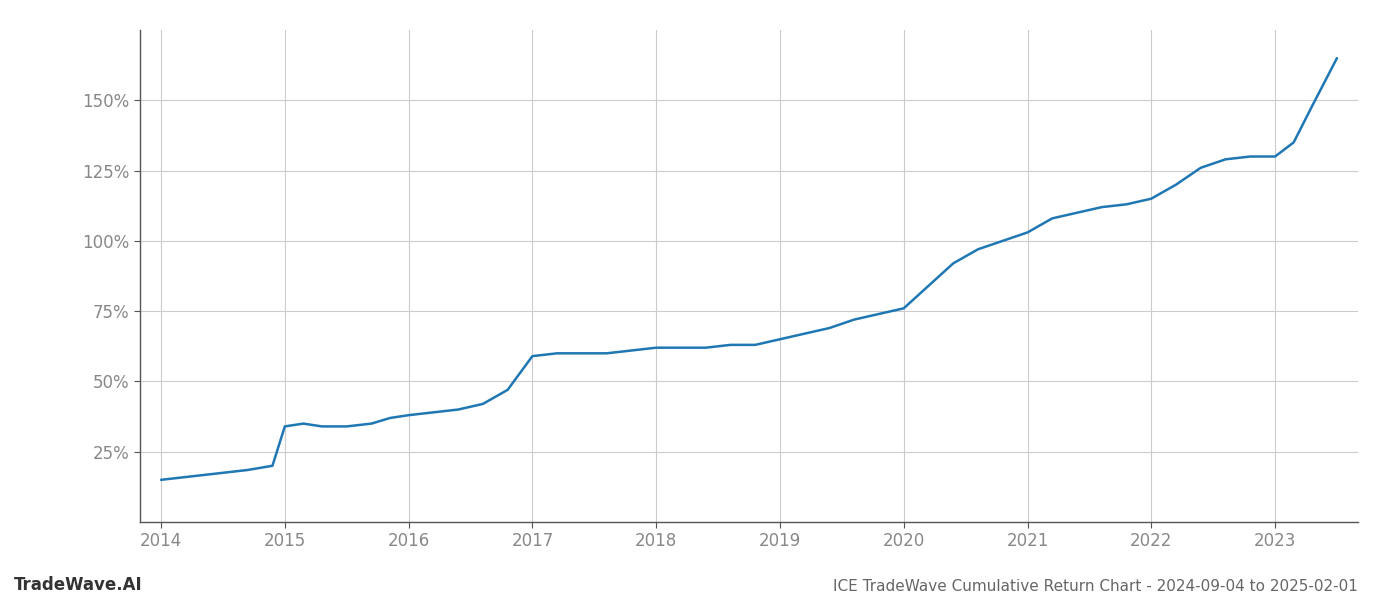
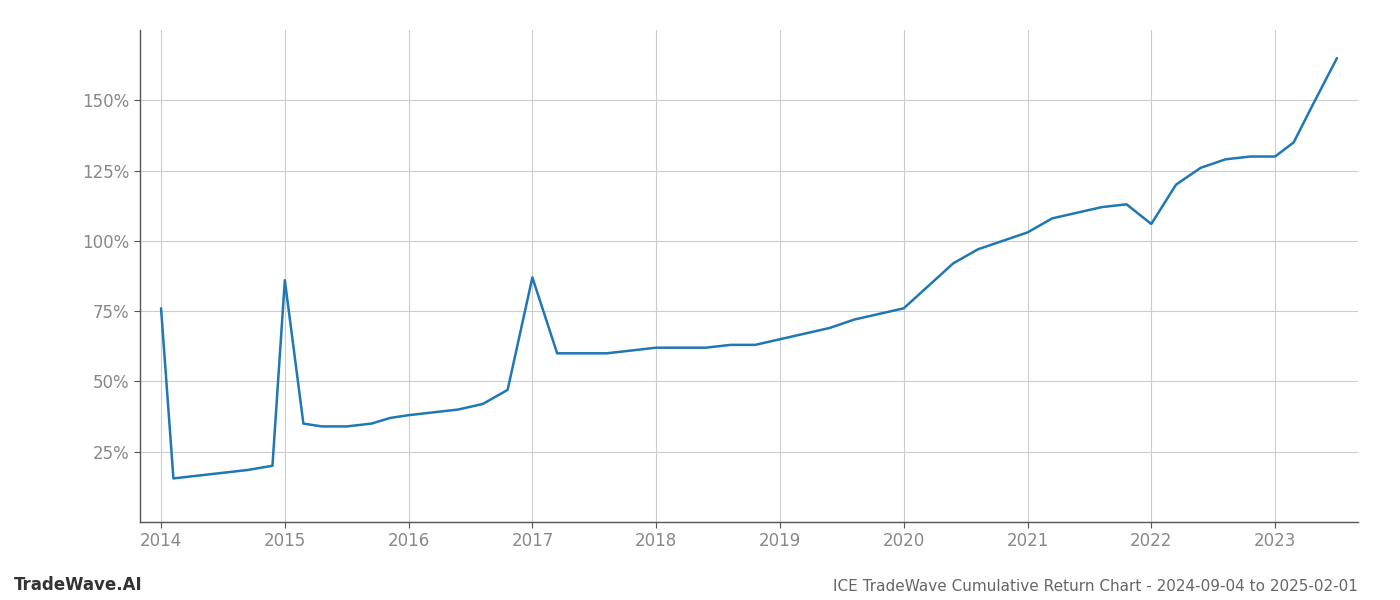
2014: 15.0% -> 76.0%
2015: 34.0% -> 86.0%
2017: 59.0% -> 87.0%
2022: 115.0% -> 106.0%
